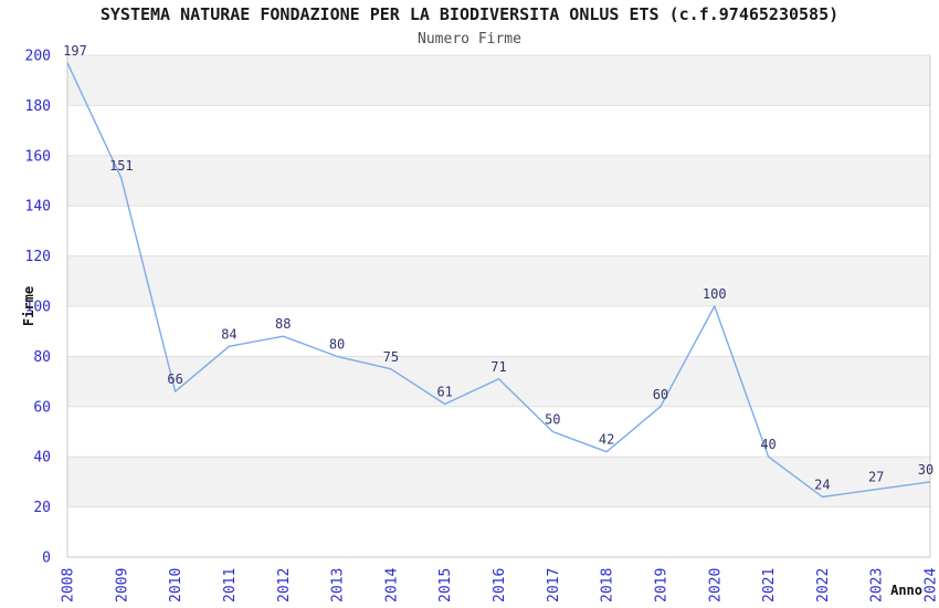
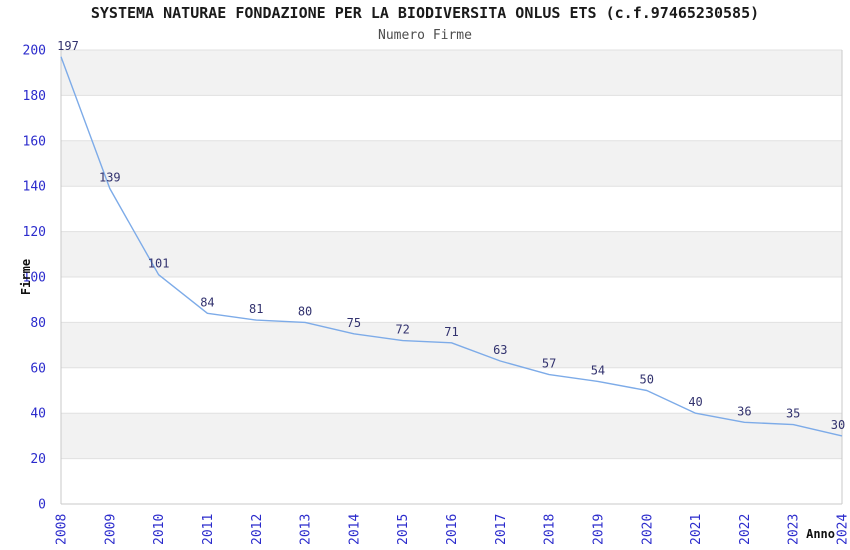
2009: 151 -> 139
2010: 66 -> 101
2012: 88 -> 81
2015: 61 -> 72
2017: 50 -> 63
2018: 42 -> 57
2019: 60 -> 54
2020: 100 -> 50
2022: 24 -> 36
2023: 27 -> 35
